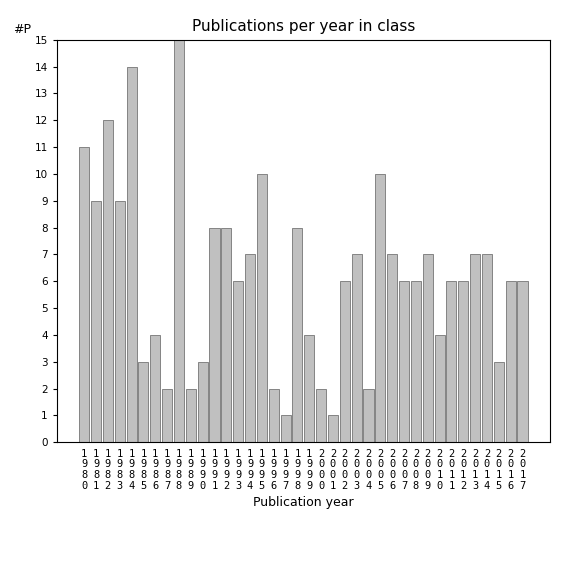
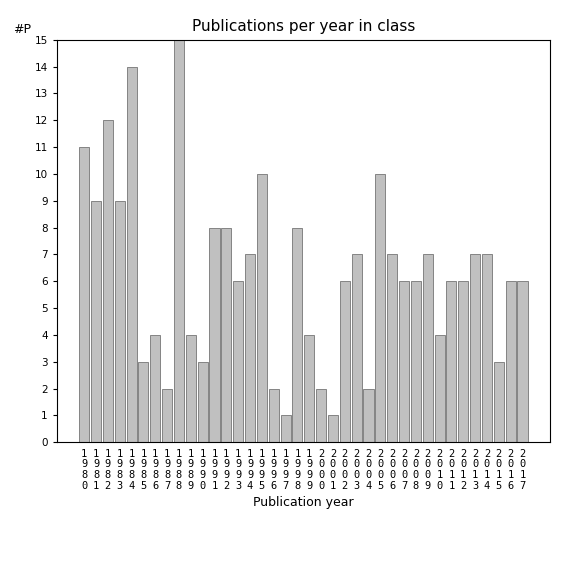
1 9 8 9: 2 -> 4
